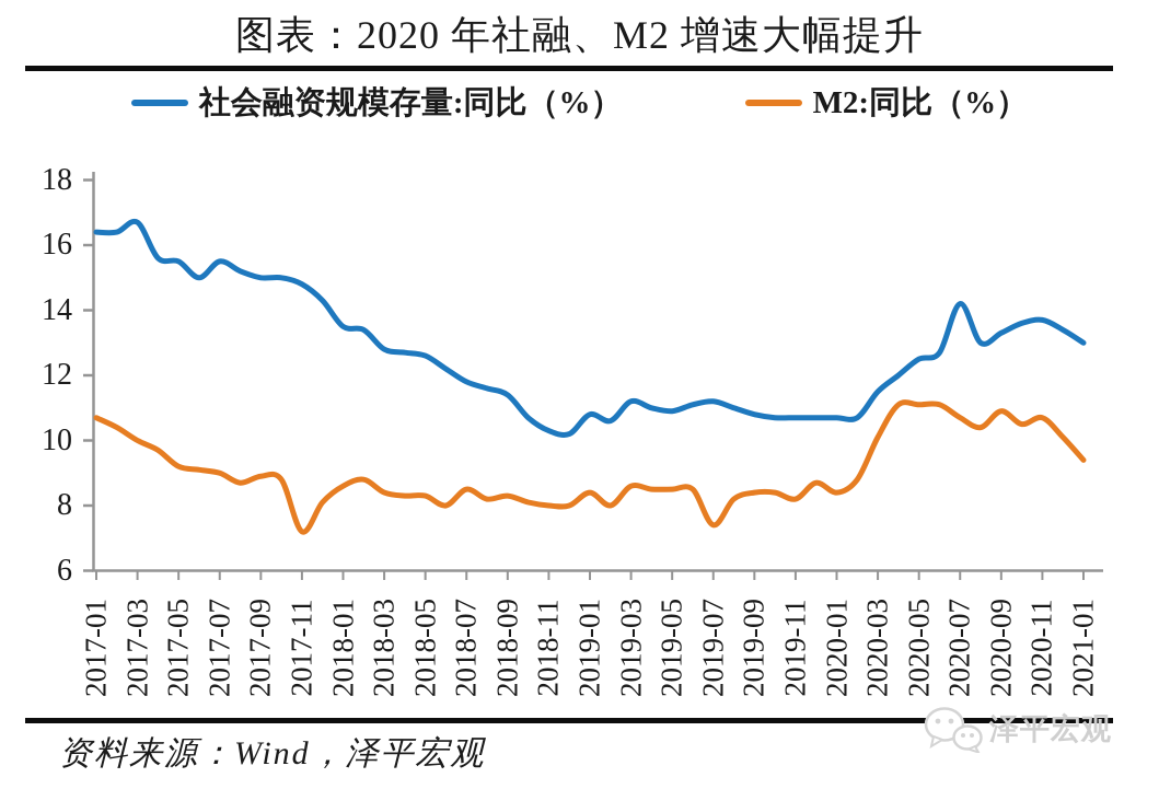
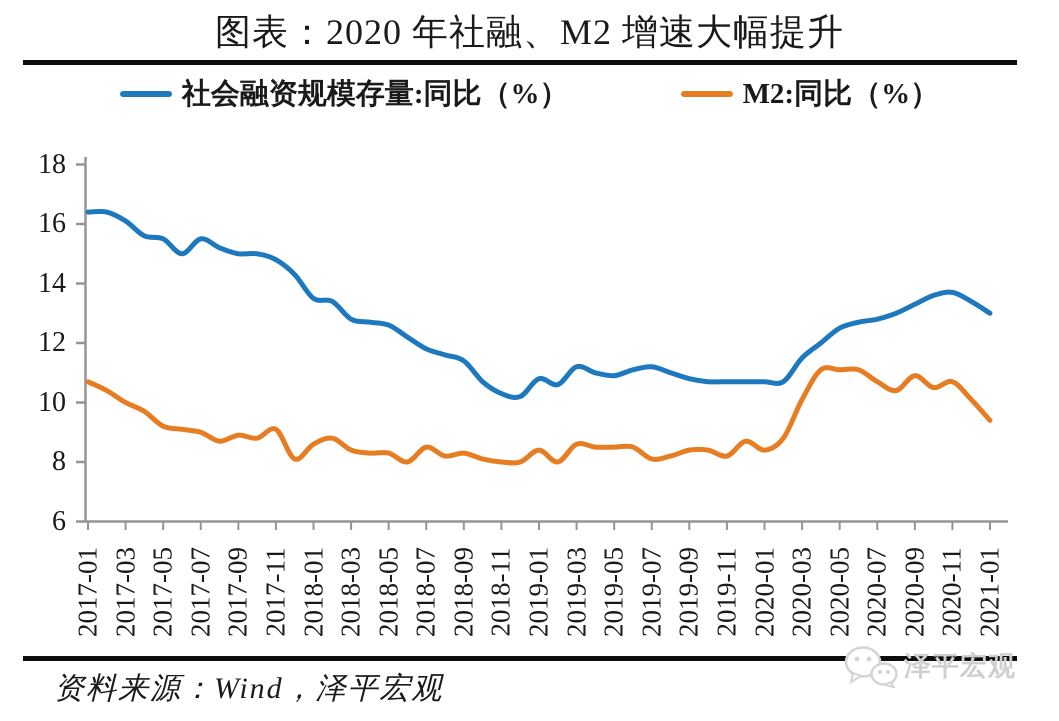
社会融资规模存量:同比（%）/2017-03: 16.7 -> 16.1
M2:同比（%）/2017-11: 7.2 -> 9.1
M2:同比（%）/2019-07: 7.4 -> 8.1
社会融资规模存量:同比（%）/2020-07: 14.2 -> 12.8
